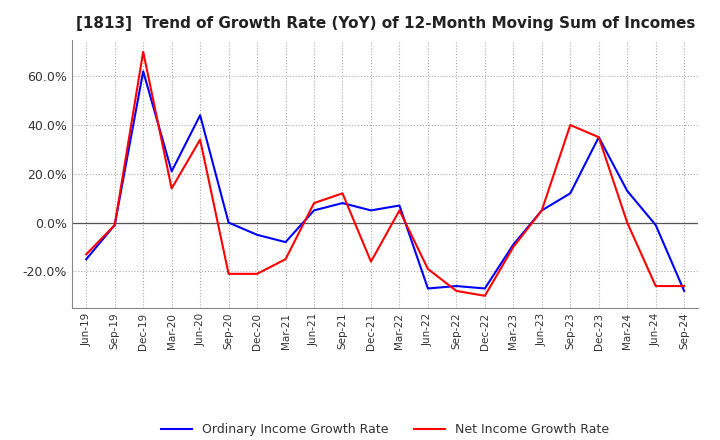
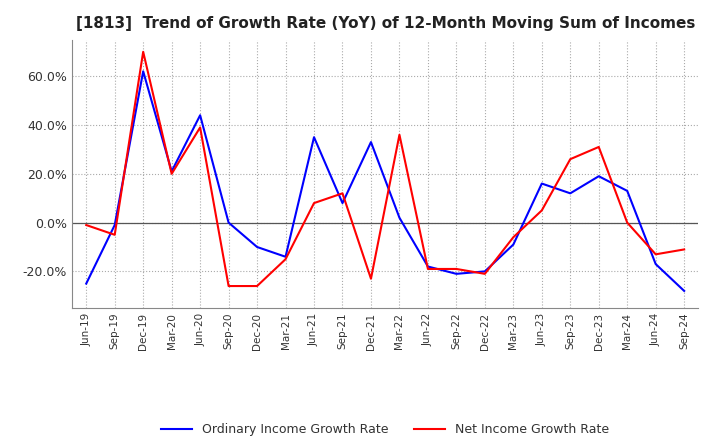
Ordinary Income Growth Rate/Jun-19: -15% -> -25%
Net Income Growth Rate/Jun-19: -13% -> -1%
Net Income Growth Rate/Sep-19: -1% -> -5%
Net Income Growth Rate/Mar-20: 14% -> 20%
Net Income Growth Rate/Jun-20: 34% -> 39%
Net Income Growth Rate/Sep-20: -21% -> -26%
Ordinary Income Growth Rate/Dec-20: -5% -> -10%
Net Income Growth Rate/Dec-20: -21% -> -26%
Ordinary Income Growth Rate/Mar-21: -8% -> -14%
Ordinary Income Growth Rate/Jun-21: 5% -> 35%
Ordinary Income Growth Rate/Dec-21: 5% -> 33%
Net Income Growth Rate/Dec-21: -16% -> -23%
Ordinary Income Growth Rate/Mar-22: 7% -> 2%
Net Income Growth Rate/Mar-22: 5% -> 36%
Ordinary Income Growth Rate/Jun-22: -27% -> -18%
Ordinary Income Growth Rate/Sep-22: -26% -> -21%
Net Income Growth Rate/Sep-22: -28% -> -19%
Ordinary Income Growth Rate/Dec-22: -27% -> -20%
Net Income Growth Rate/Dec-22: -30% -> -21%
Net Income Growth Rate/Mar-23: -10% -> -6%
Ordinary Income Growth Rate/Jun-23: 5% -> 16%
Net Income Growth Rate/Sep-23: 40% -> 26%
Ordinary Income Growth Rate/Dec-23: 35% -> 19%
Net Income Growth Rate/Dec-23: 35% -> 31%
Ordinary Income Growth Rate/Jun-24: -1% -> -17%
Net Income Growth Rate/Jun-24: -26% -> -13%
Net Income Growth Rate/Sep-24: -26% -> -11%
